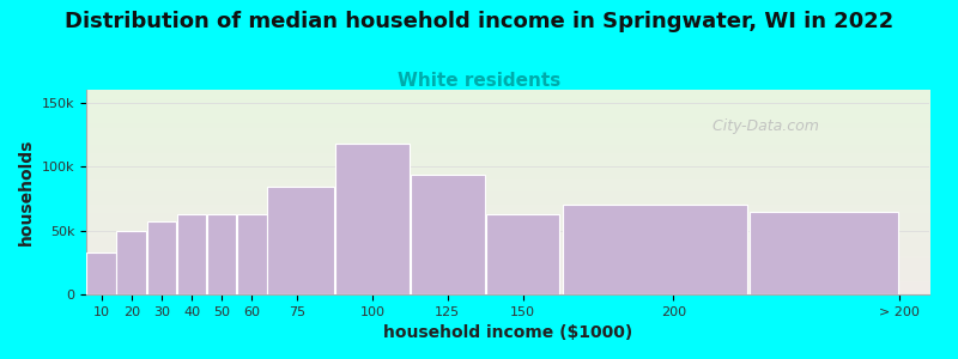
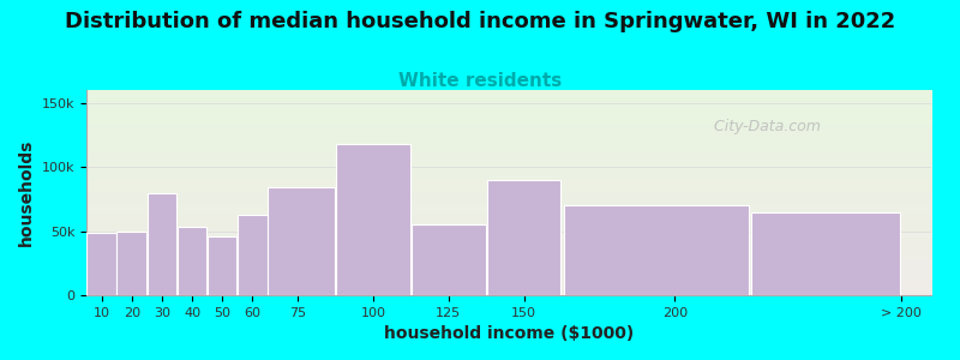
10: 33k -> 49k
30: 57k -> 80k
40: 63k -> 53k
50: 63k -> 46k
125: 94k -> 55k
150: 63k -> 90k
